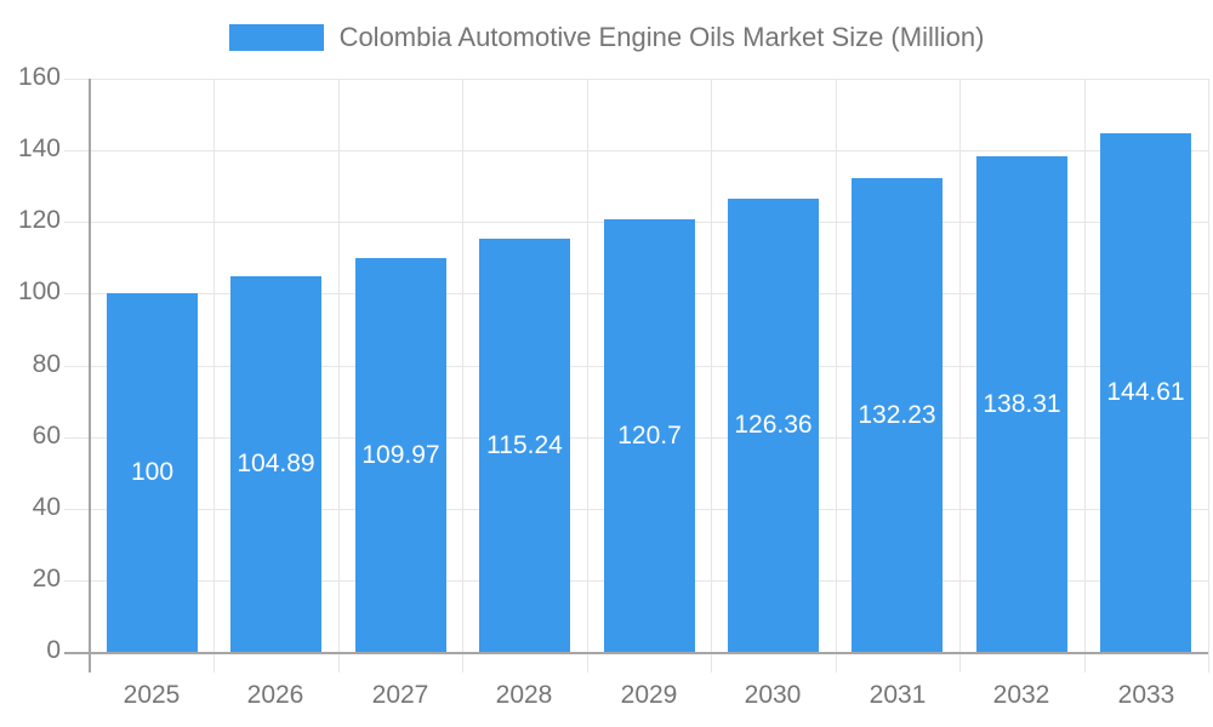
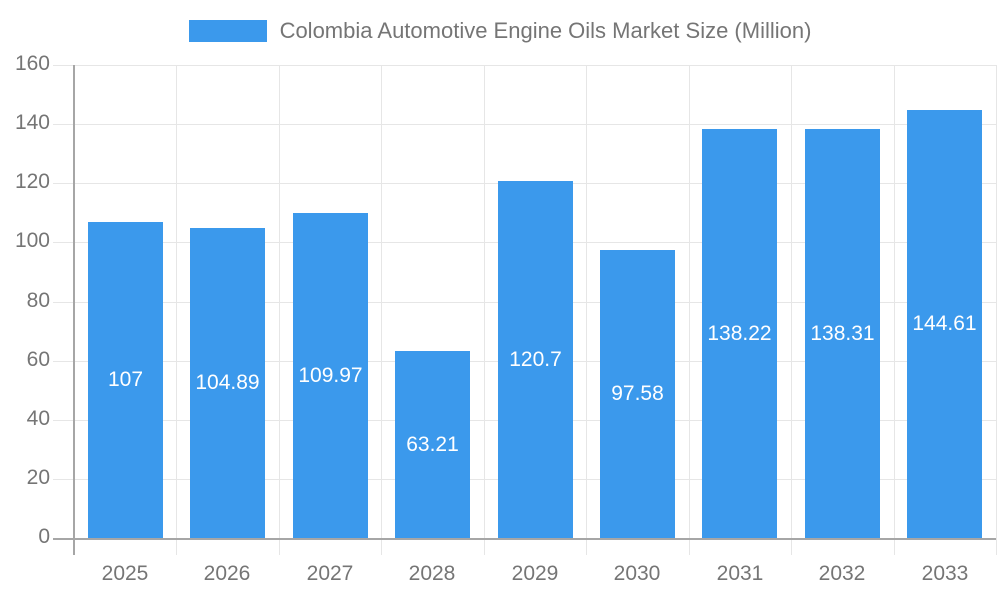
2025: 100 -> 107
2028: 115.24 -> 63.21
2030: 126.36 -> 97.58
2031: 132.23 -> 138.22
